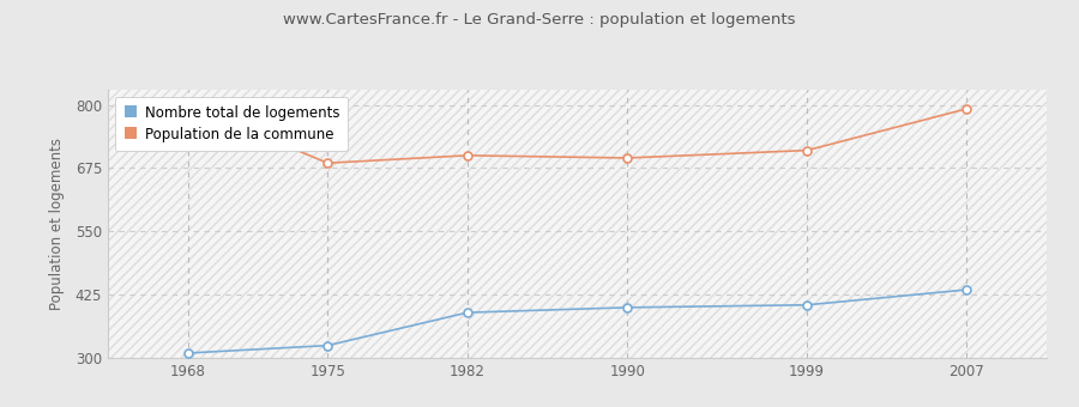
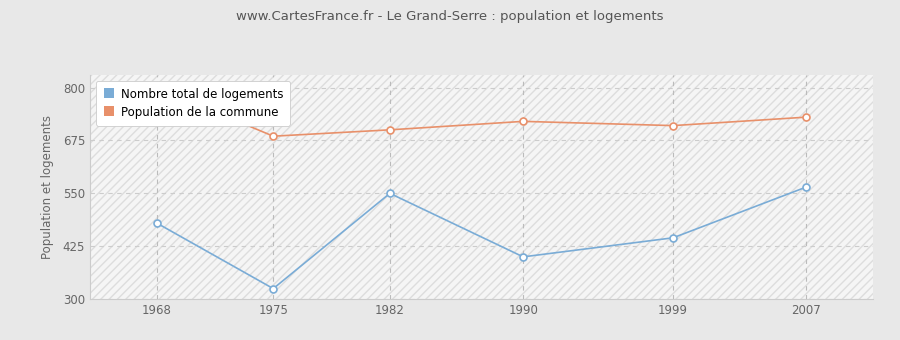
Nombre total de logements/1968: 310 -> 480
Nombre total de logements/1982: 390 -> 550
Population de la commune/1990: 695 -> 720
Nombre total de logements/1999: 405 -> 445
Nombre total de logements/2007: 435 -> 565
Population de la commune/2007: 792 -> 730
